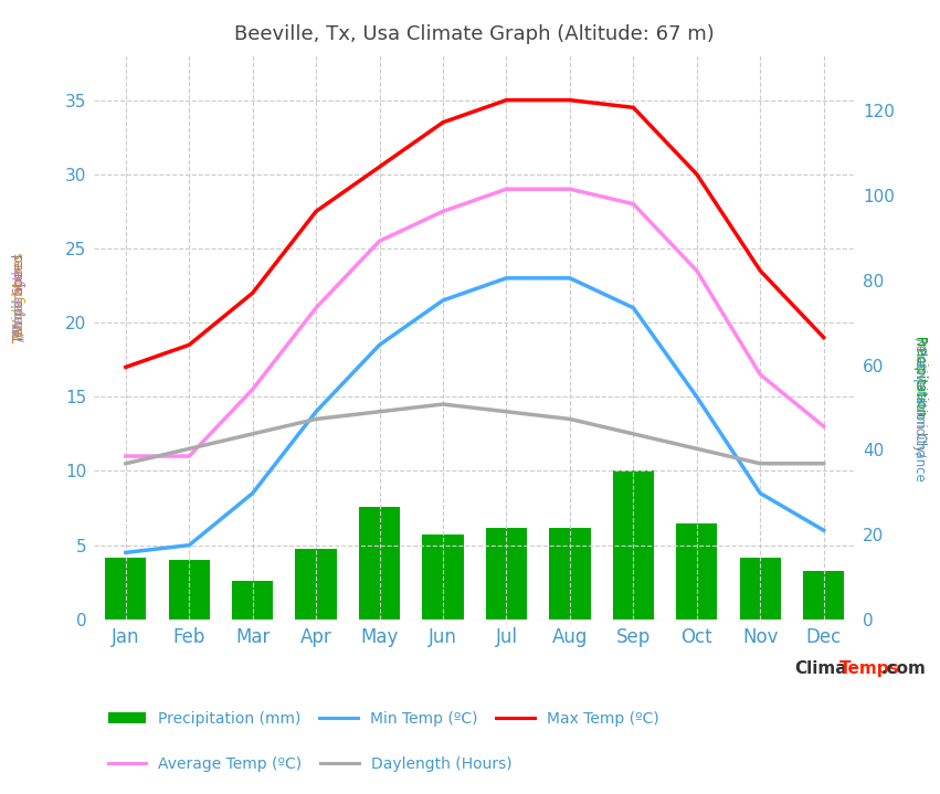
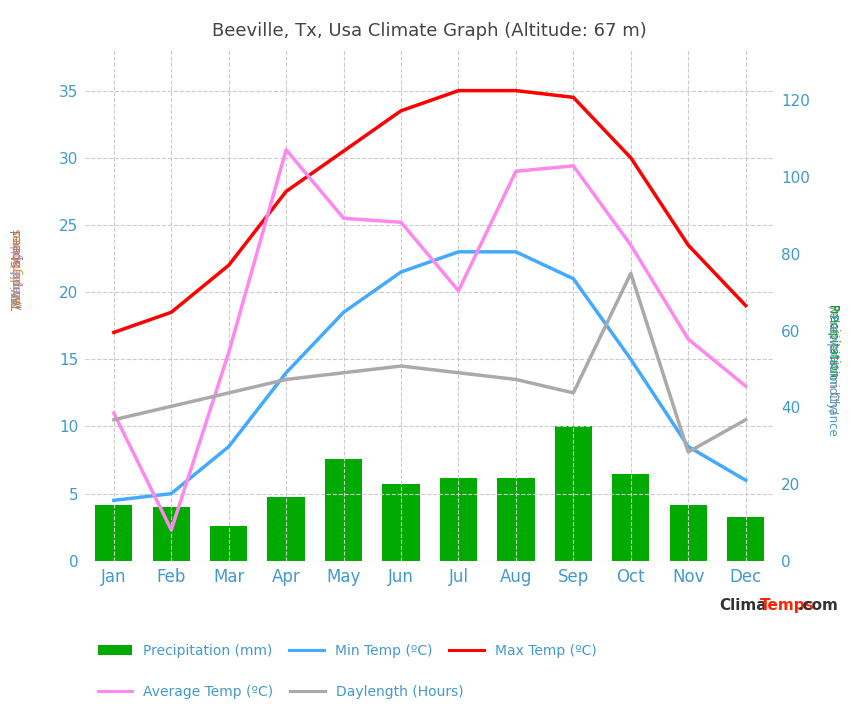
Average Temp (ºC)/Feb: 11.0 -> 2.3
Average Temp (ºC)/Apr: 21.0 -> 30.6
Average Temp (ºC)/Jun: 27.5 -> 25.2
Average Temp (ºC)/Jul: 29.0 -> 20.1
Average Temp (ºC)/Sep: 28.0 -> 29.4
Daylength (Hours)/Oct: 11.5 -> 21.4
Daylength (Hours)/Nov: 10.5 -> 8.1
